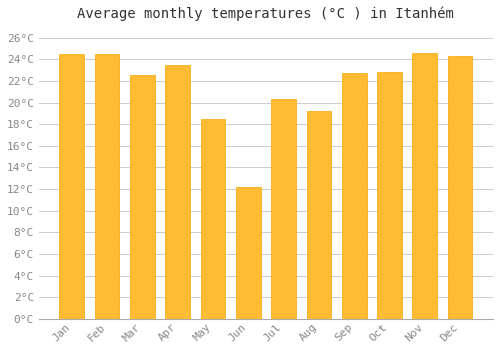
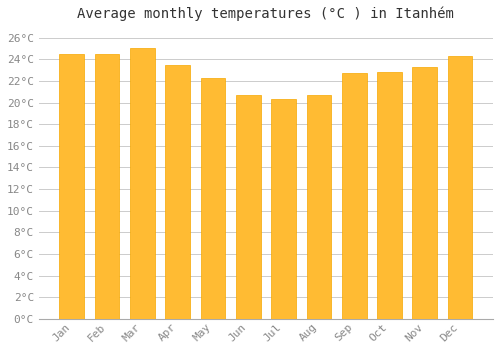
Mar: 22.5°C -> 25.0°C
May: 18.5°C -> 22.3°C
Jun: 12.2°C -> 20.7°C
Aug: 19.2°C -> 20.7°C
Nov: 24.6°C -> 23.3°C
